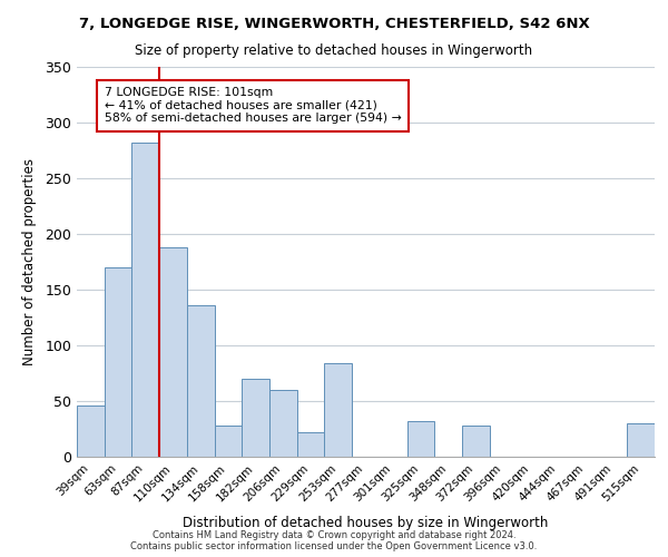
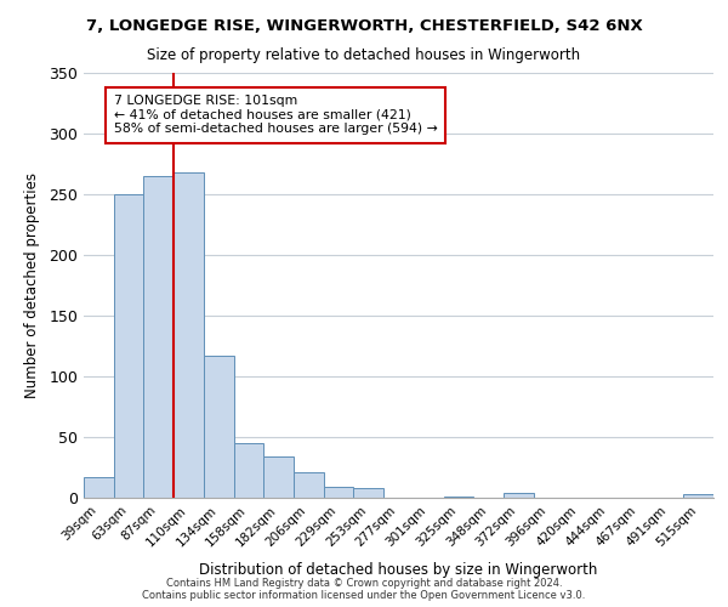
39sqm: 46 -> 17
63sqm: 170 -> 250
87sqm: 282 -> 265
110sqm: 188 -> 268
134sqm: 136 -> 117
158sqm: 28 -> 45
182sqm: 70 -> 34
206sqm: 60 -> 21
229sqm: 22 -> 9
253sqm: 84 -> 8
325sqm: 32 -> 1
372sqm: 28 -> 4
515sqm: 30 -> 3
